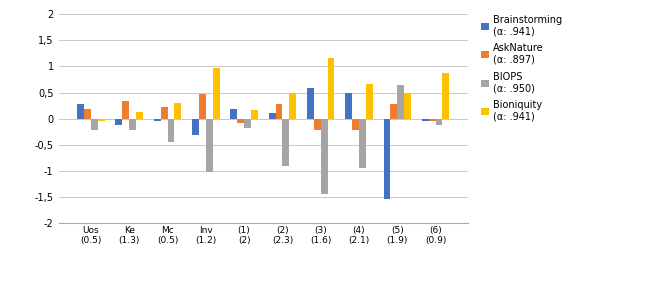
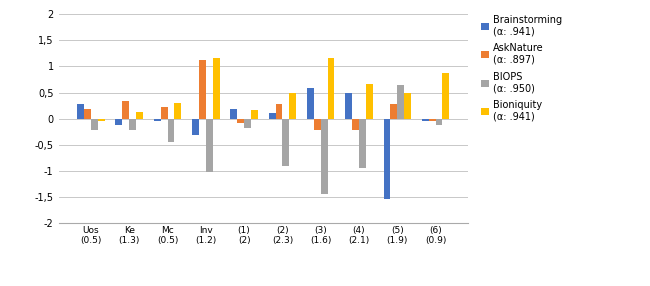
AskNature (α: .897)/Inv (1.2): 0,48 -> 1,12
Bioniquity (α: .941)/Inv (1.2): 0,97 -> 1,16
